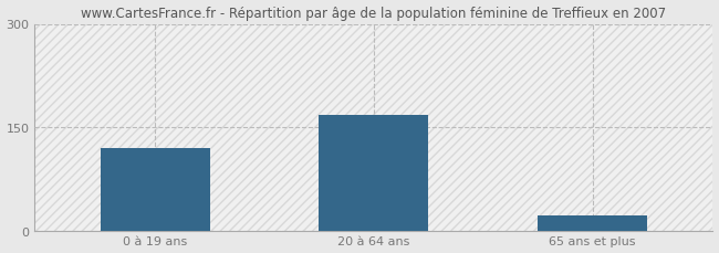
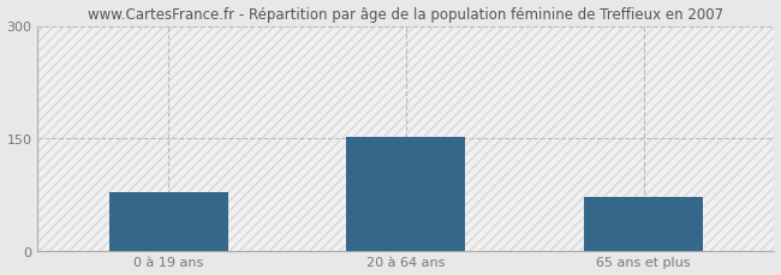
0 à 19 ans: 120 -> 78
20 à 64 ans: 168 -> 152
65 ans et plus: 22 -> 72
